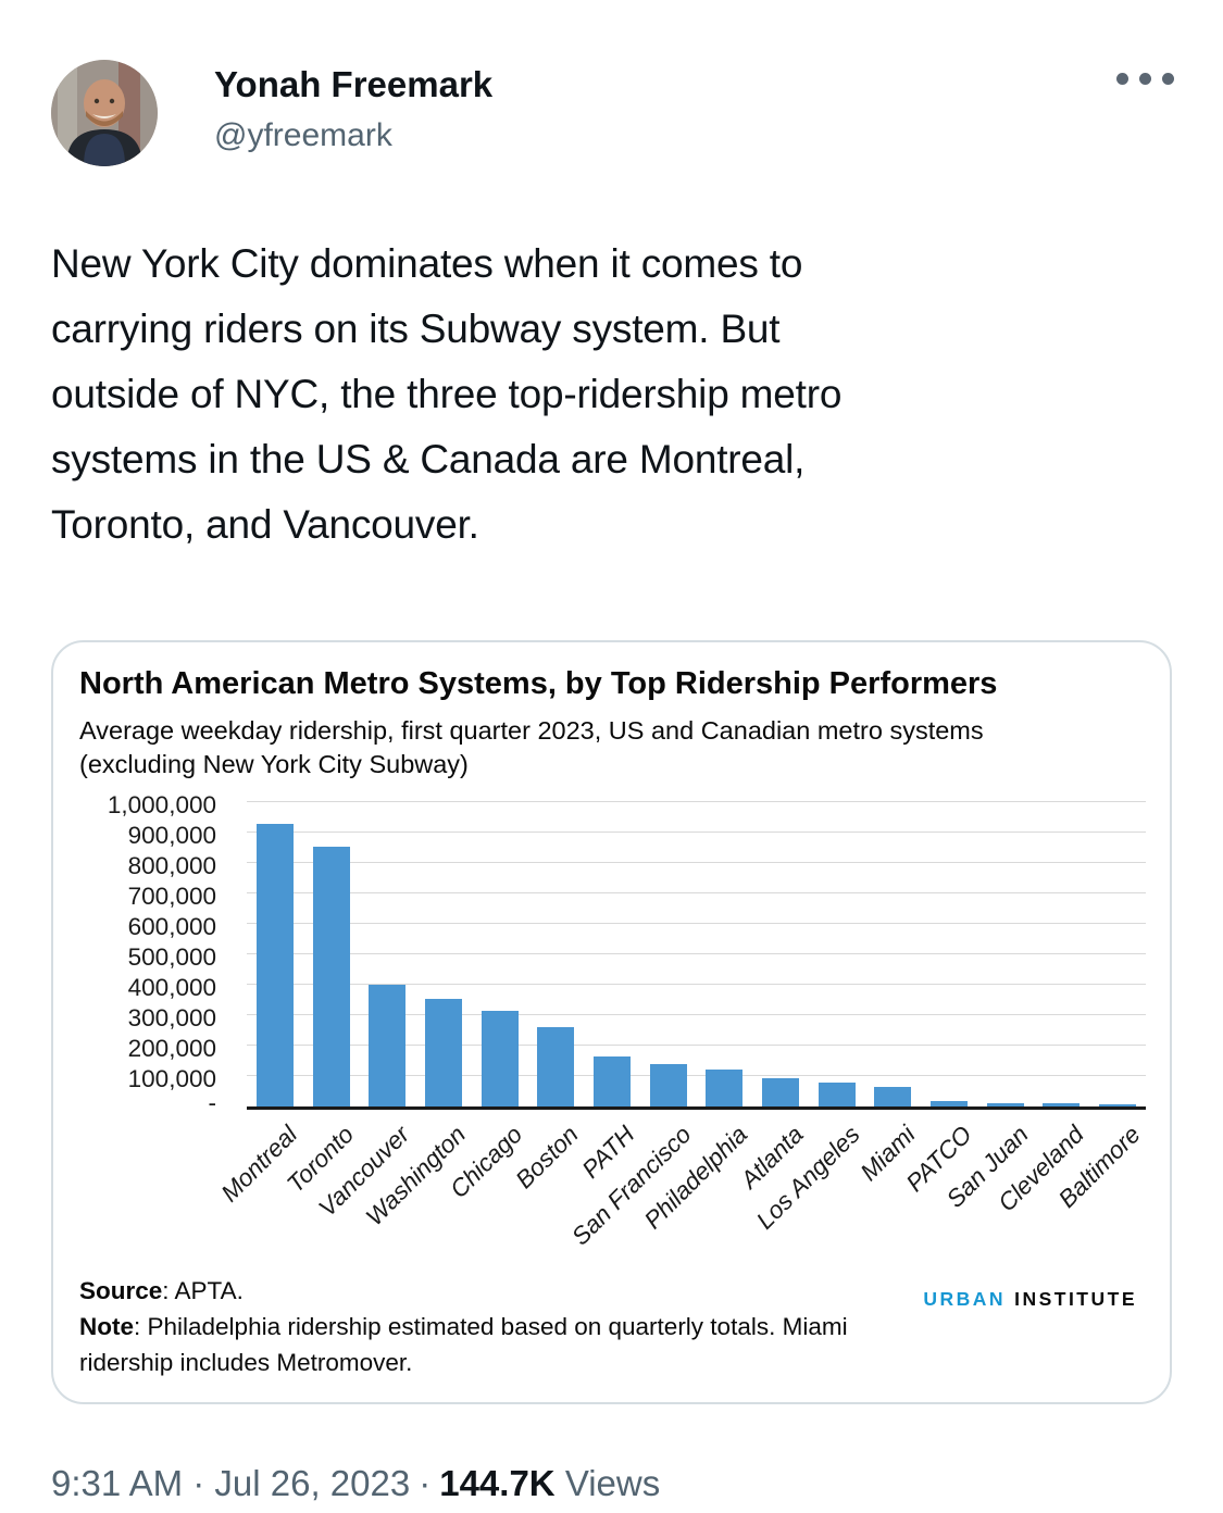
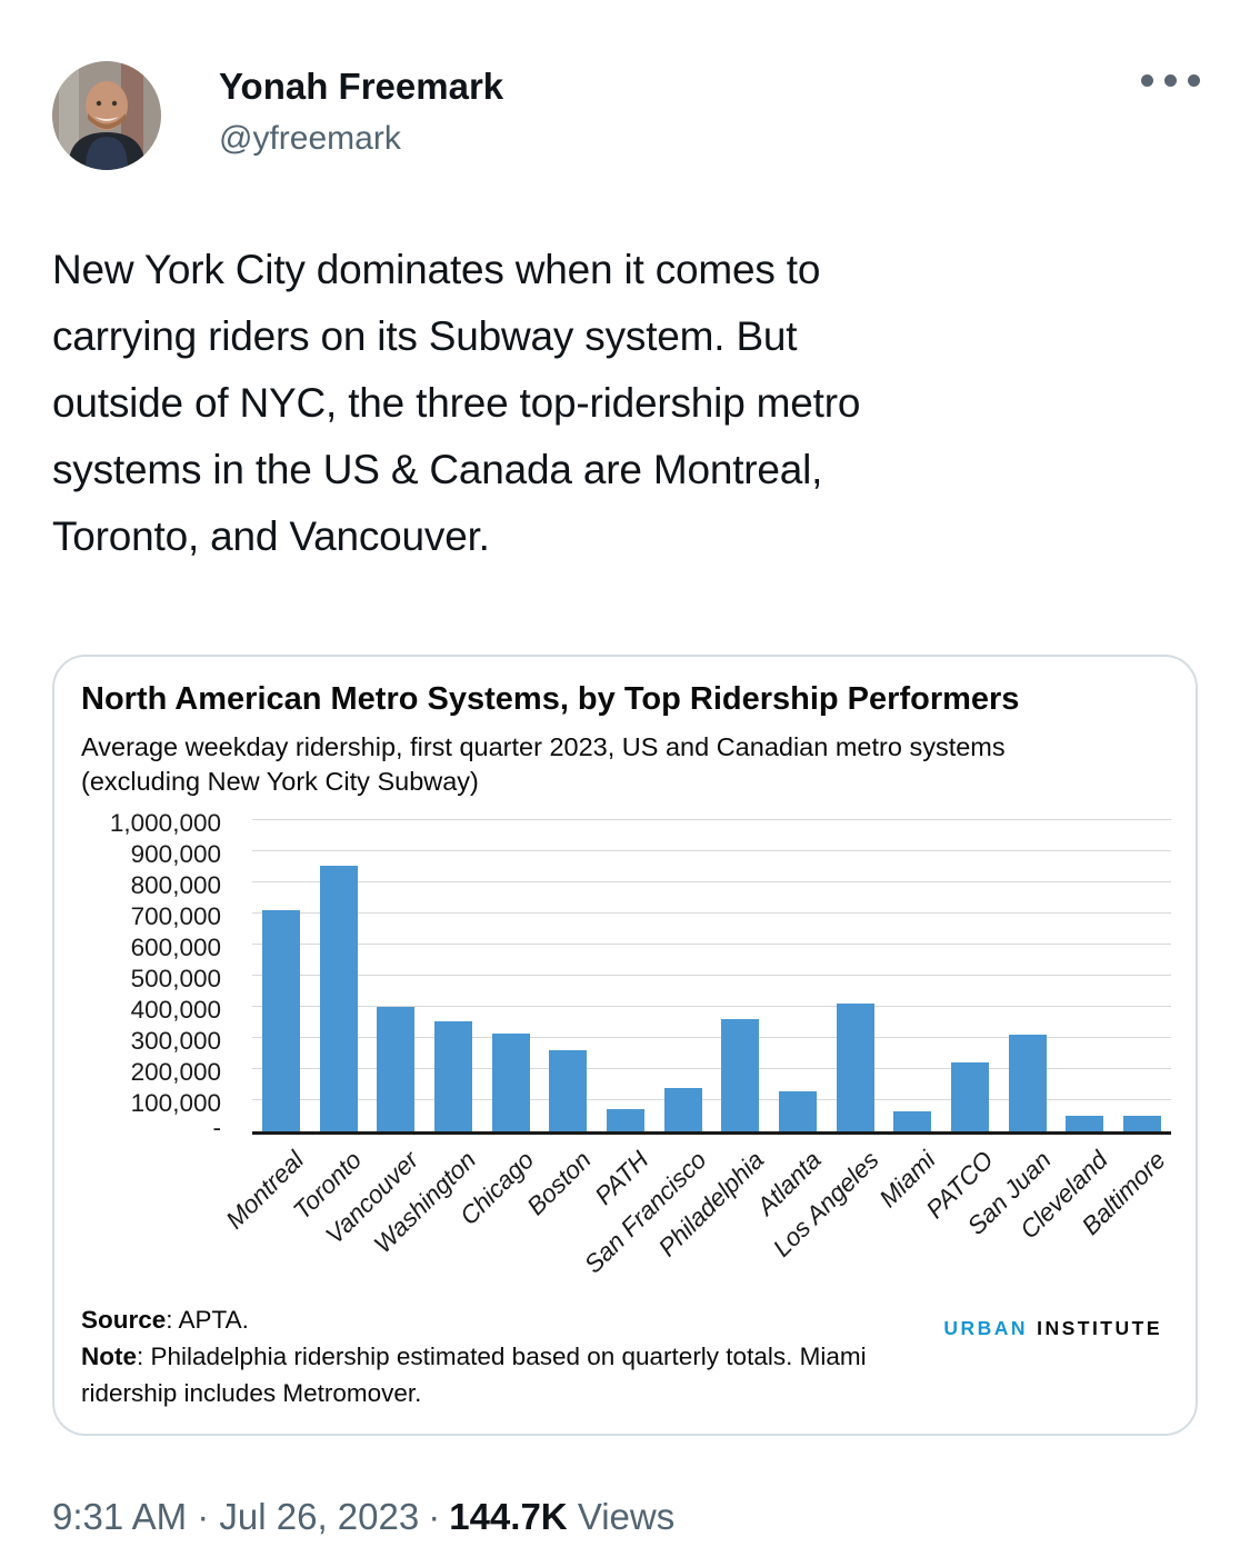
Montreal: 930000 -> 710000
PATH: 160000 -> 70000
Philadelphia: 120000 -> 360000
Atlanta: 90000 -> 130000
Los Angeles: 80000 -> 410000
PATCO: 20000 -> 220000
San Juan: 10000 -> 310000
Cleveland: 10000 -> 50000
Baltimore: 10000 -> 50000
